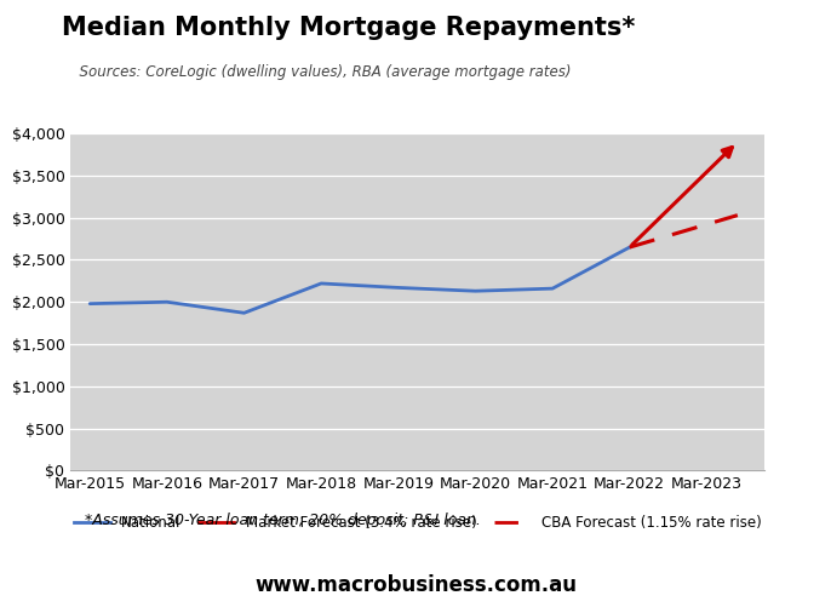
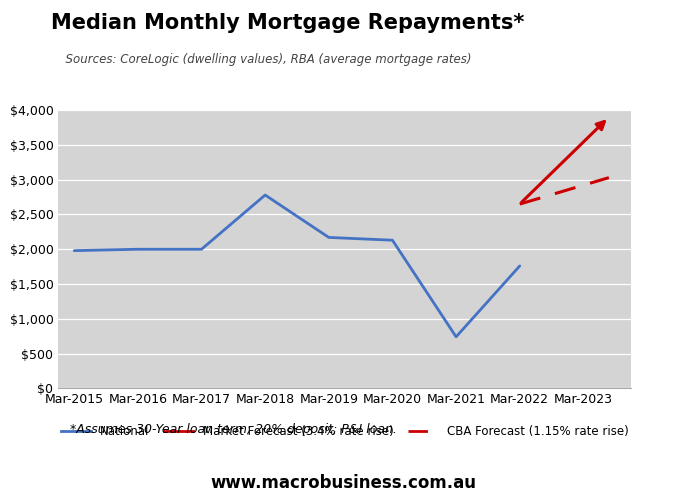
Mar-2017: $1,870 -> $2,000
Mar-2018: $2,220 -> $2,780
Mar-2021: $2,160 -> $740
Mar-2022: $2,650 -> $1,760
